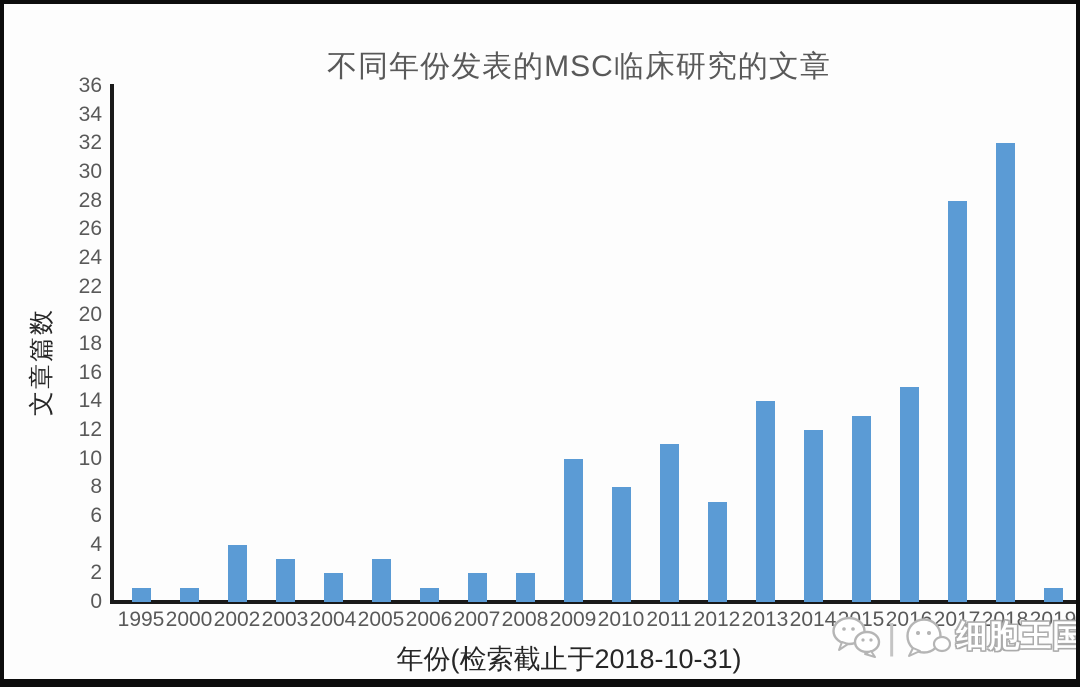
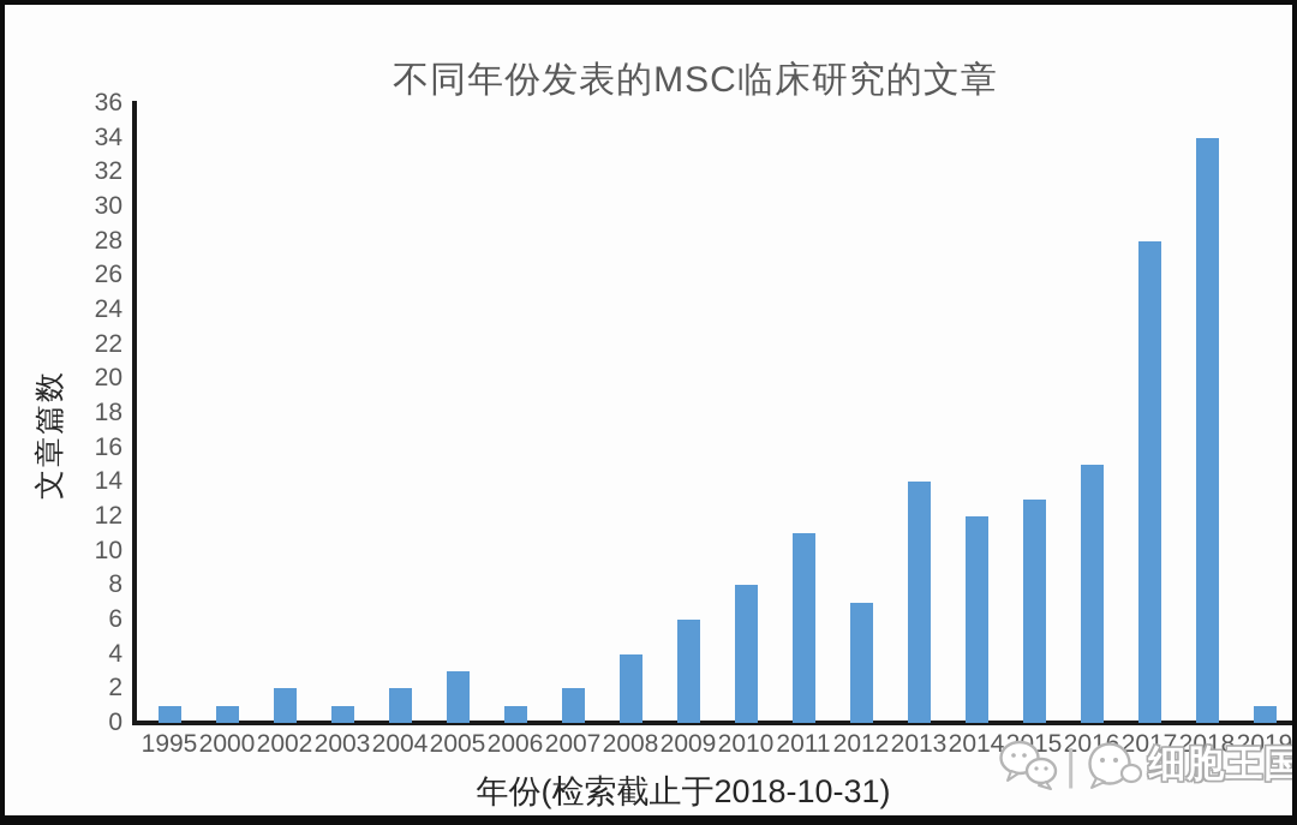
2002: 4 -> 2
2003: 3 -> 1
2008: 2 -> 4
2009: 10 -> 6
2018: 32 -> 34
